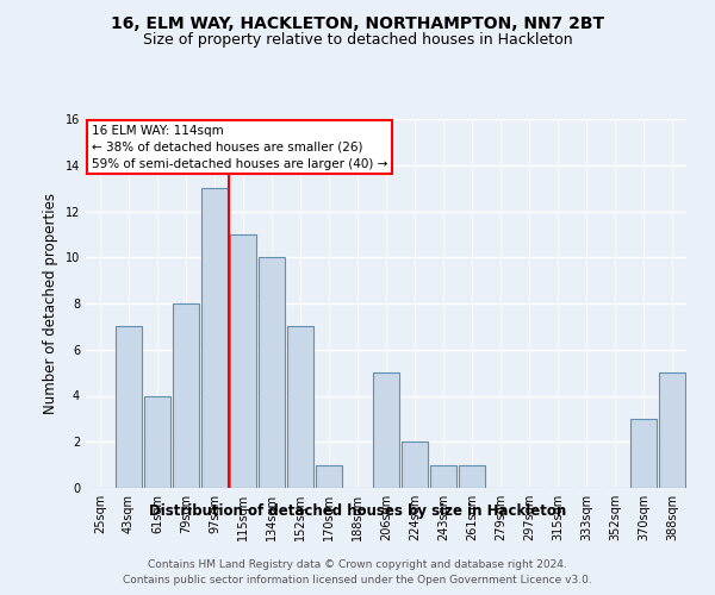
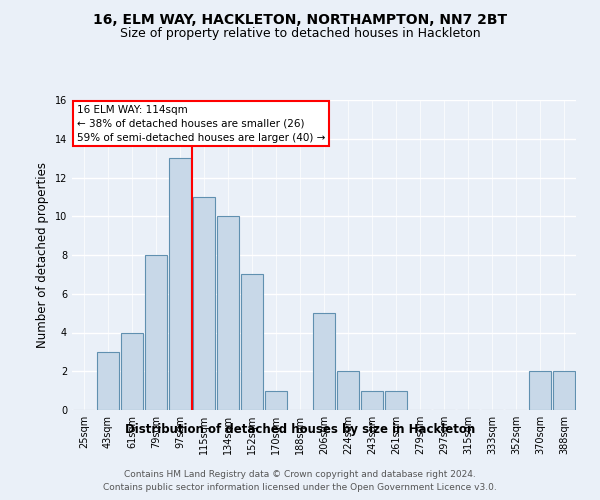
43sqm: 7 -> 3
370sqm: 3 -> 2
388sqm: 5 -> 2
